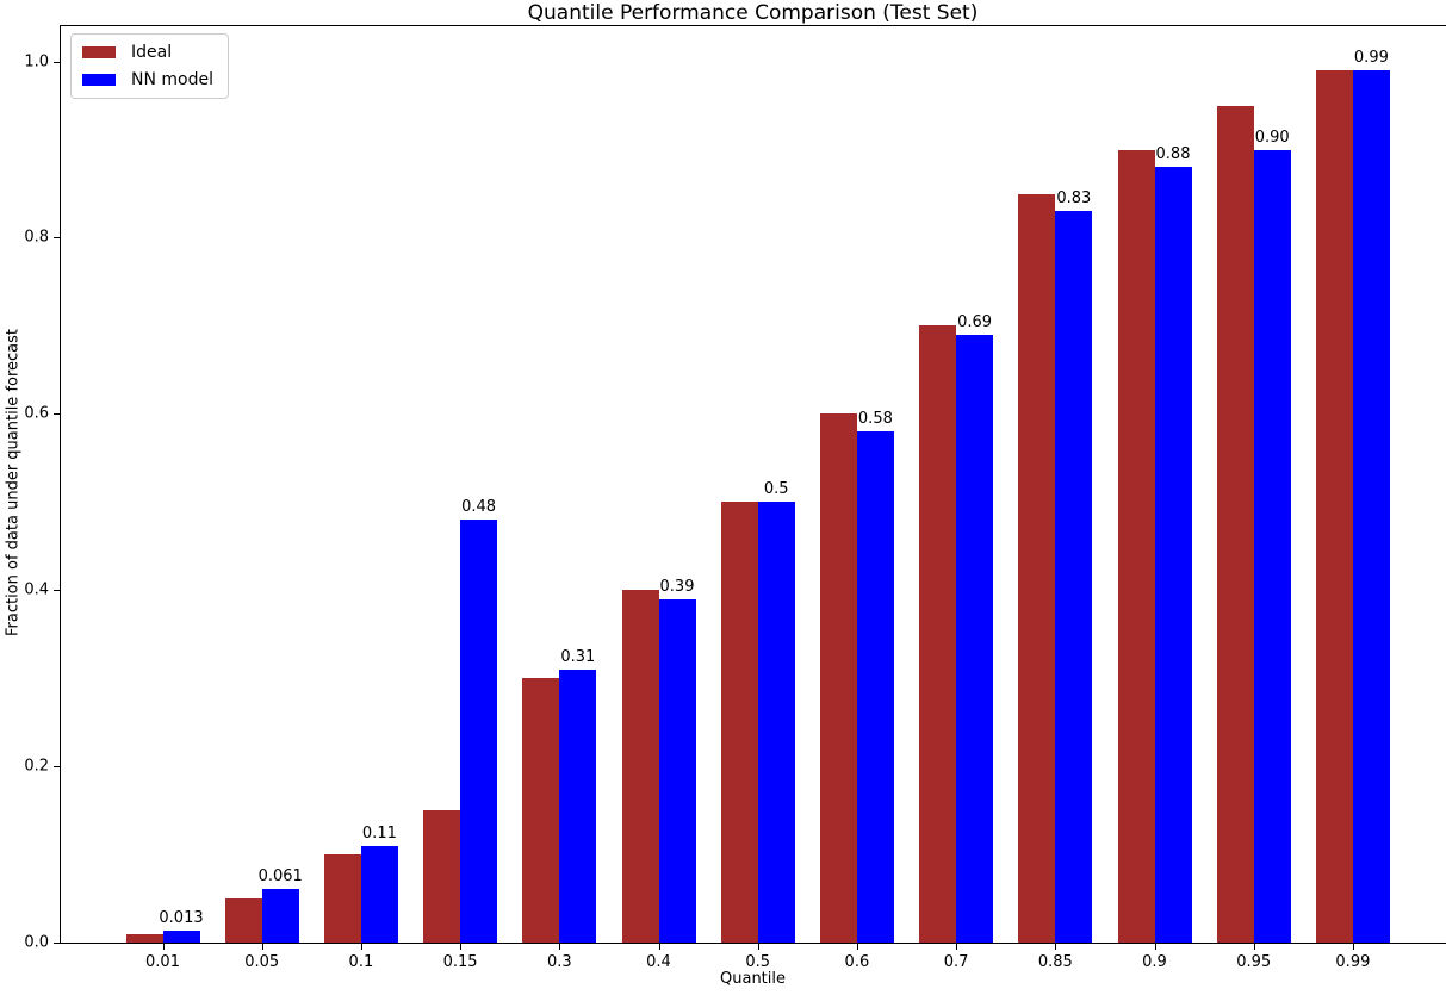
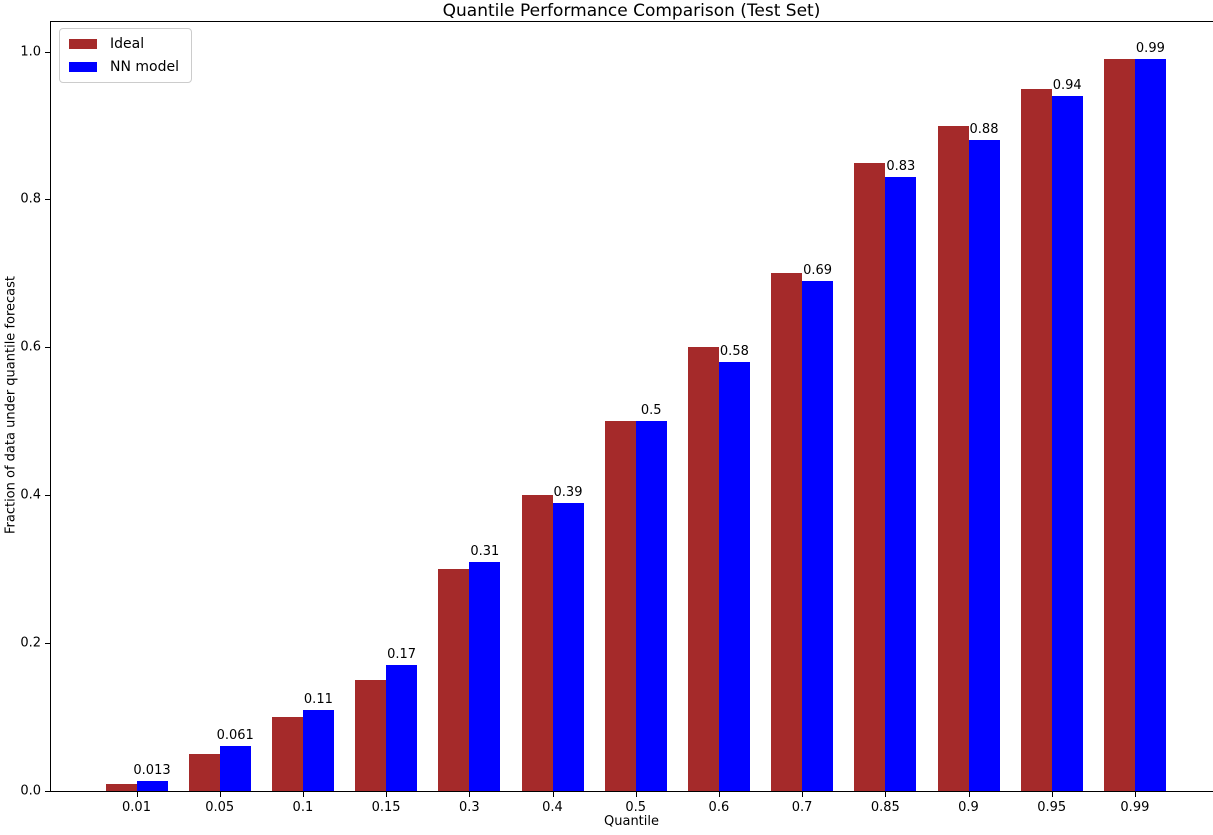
NN model/0.15: 0.48 -> 0.17
NN model/0.95: 0.90 -> 0.94
